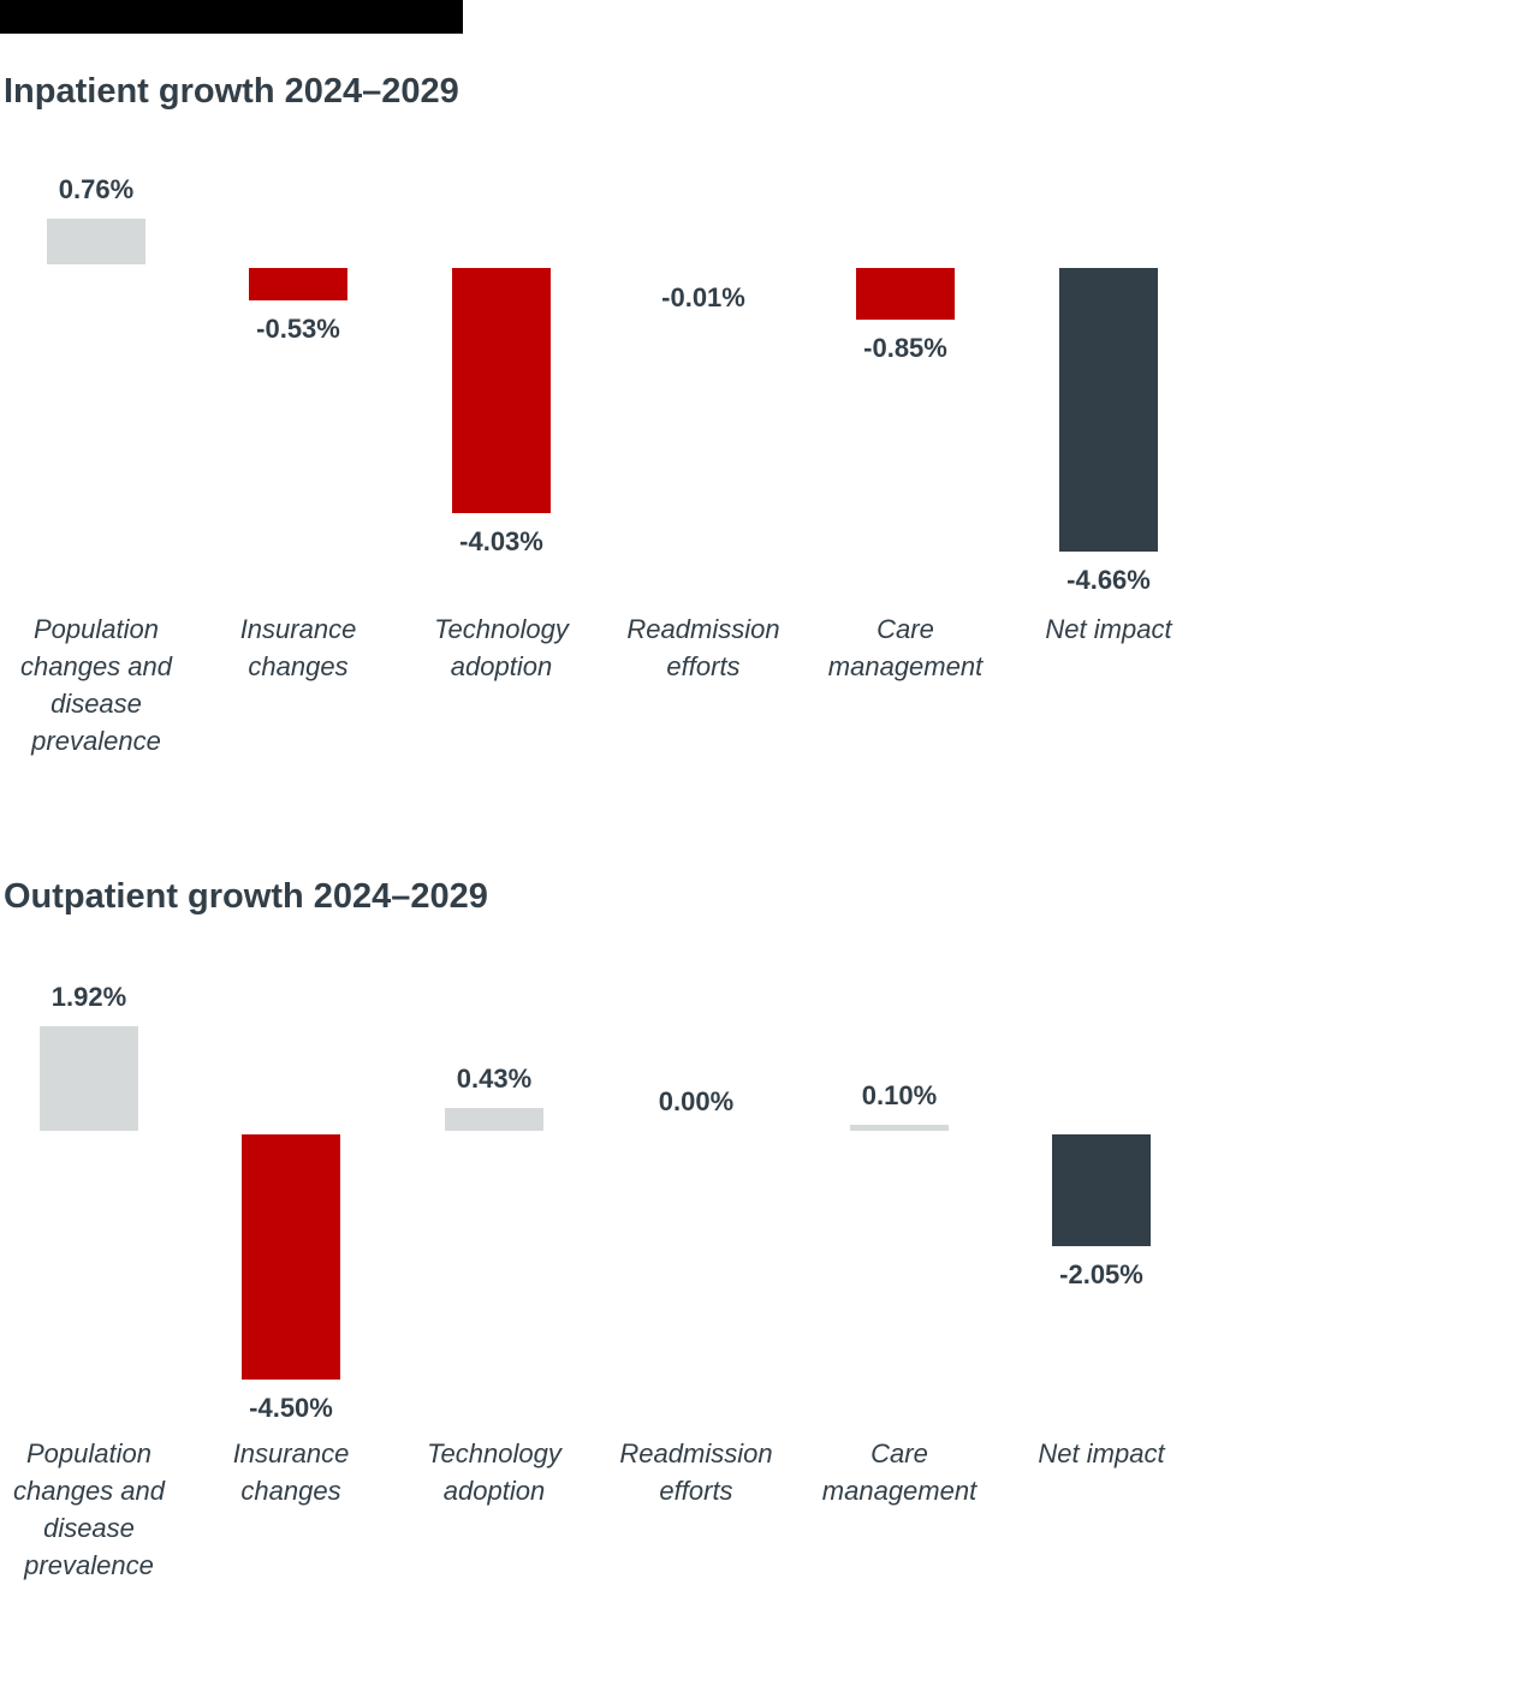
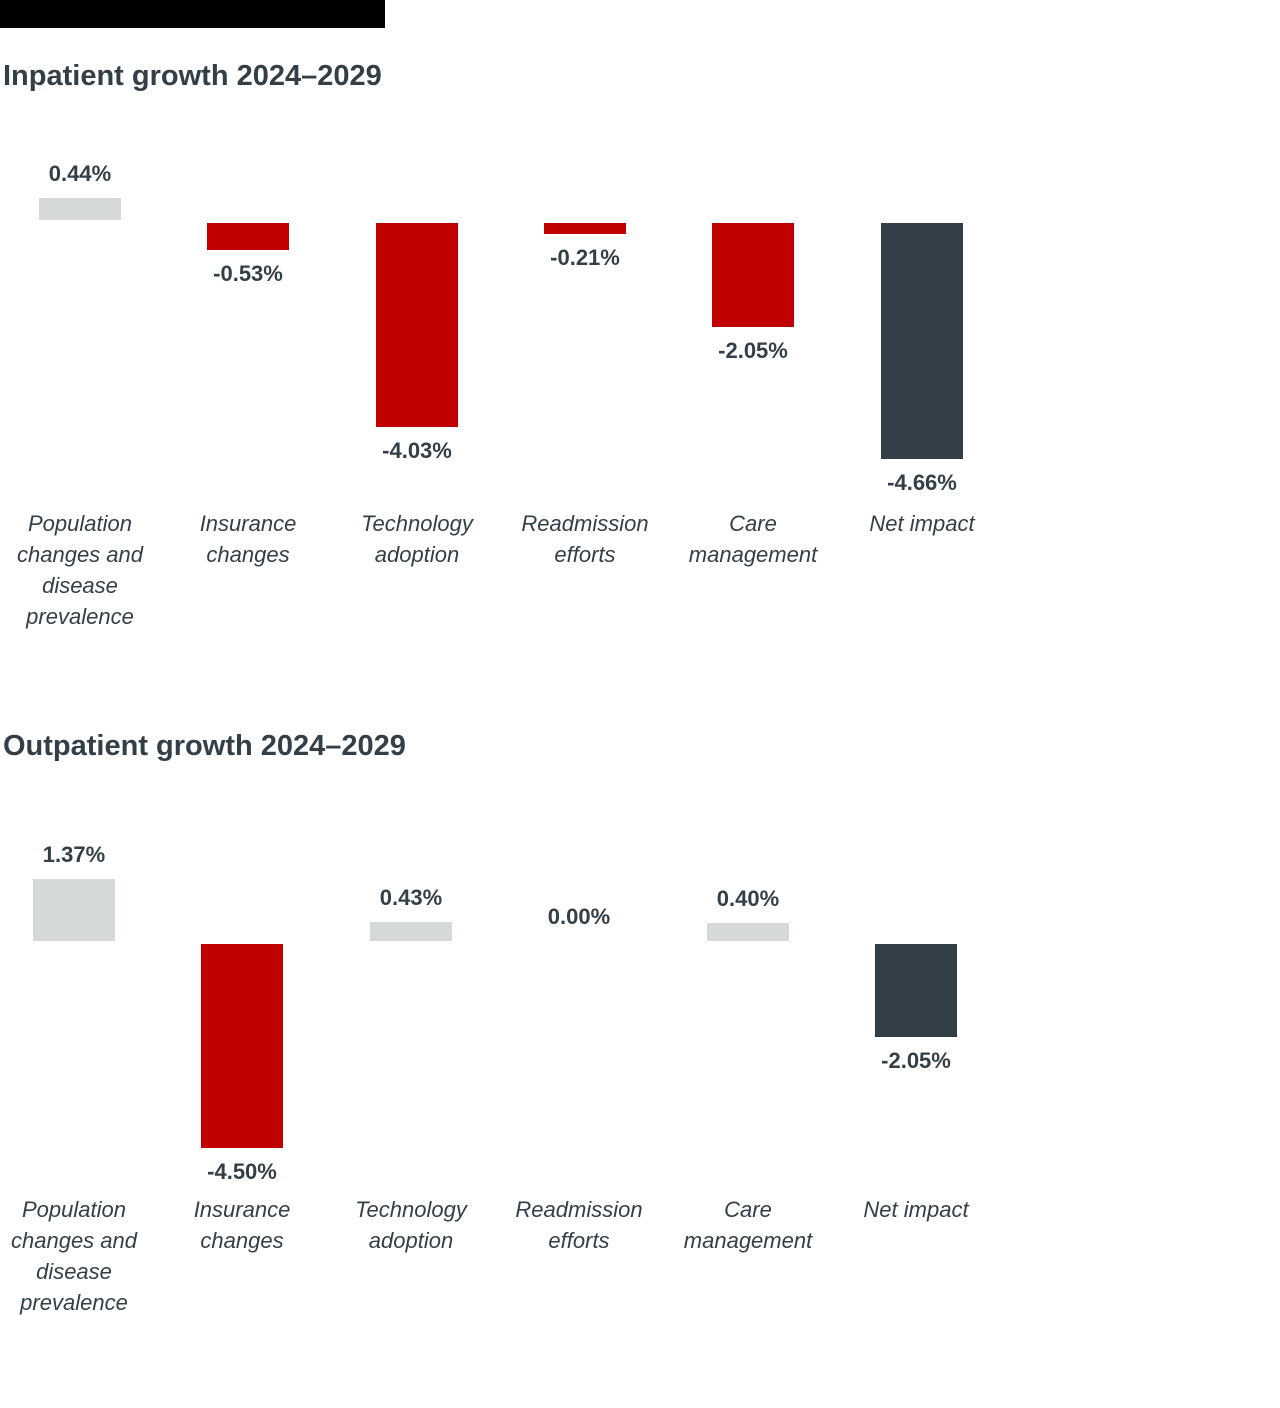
Inpatient growth 2024–2029/Population changes and disease prevalence: 0.76% -> 0.44%
Inpatient growth 2024–2029/Readmission efforts: -0.01% -> -0.21%
Inpatient growth 2024–2029/Care management: -0.85% -> -2.05%
Outpatient growth 2024–2029/Population changes and disease prevalence: 1.92% -> 1.37%
Outpatient growth 2024–2029/Care management: 0.10% -> 0.40%
